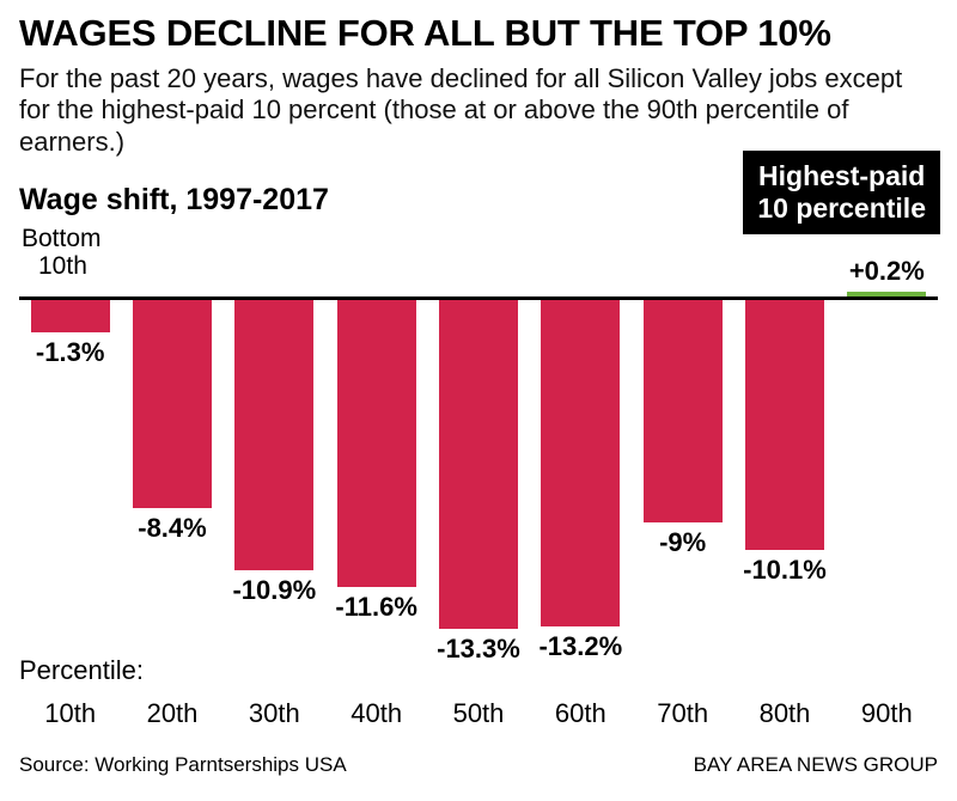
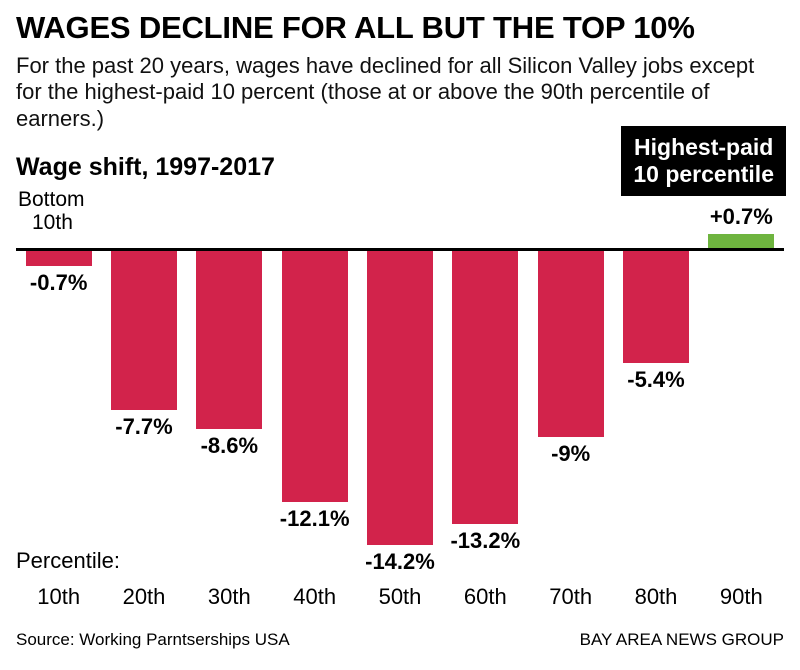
10th: -1.3% -> -0.7%
20th: -8.4% -> -7.7%
30th: -10.9% -> -8.6%
40th: -11.6% -> -12.1%
50th: -13.3% -> -14.2%
80th: -10.1% -> -5.4%
90th: +0.2% -> +0.7%
